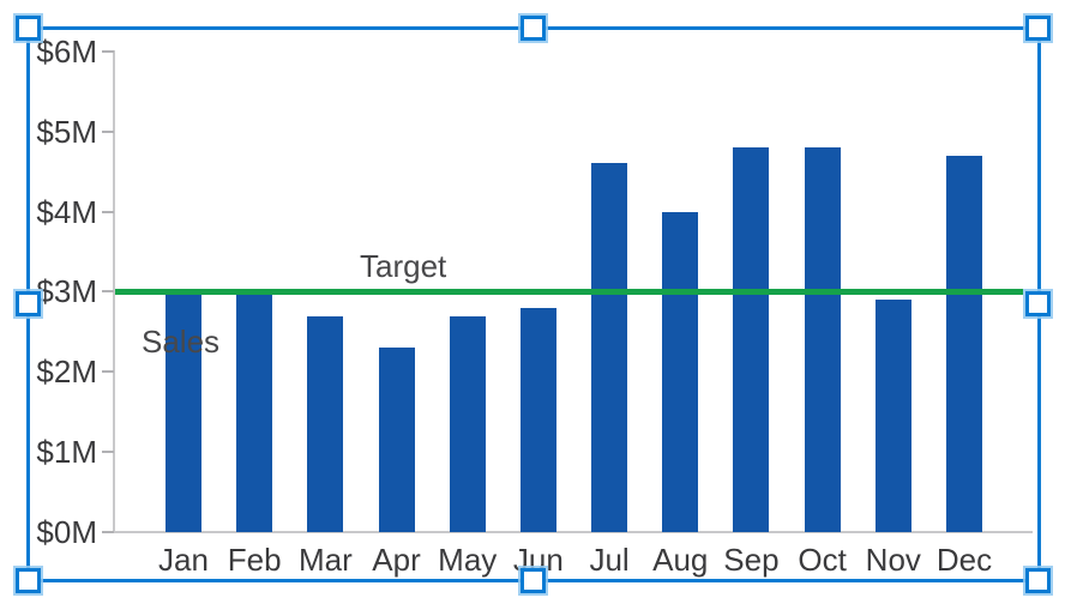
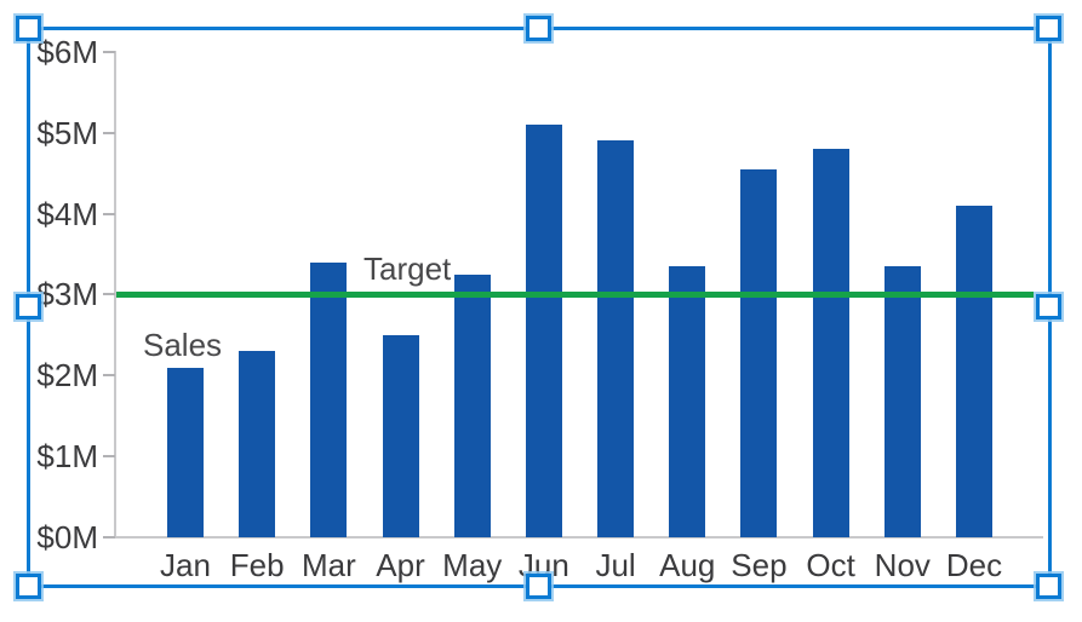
Jan: $3.0M -> $2.1M
Feb: $3.0M -> $2.3M
Mar: $2.7M -> $3.4M
Apr: $2.3M -> $2.5M
May: $2.7M -> $3.2M
Jun: $2.8M -> $5.1M
Jul: $4.6M -> $4.9M
Aug: $4.0M -> $3.4M
Sep: $4.8M -> $4.5M
Nov: $2.9M -> $3.4M
Dec: $4.7M -> $4.1M
